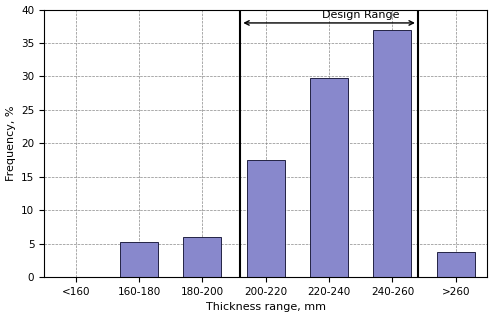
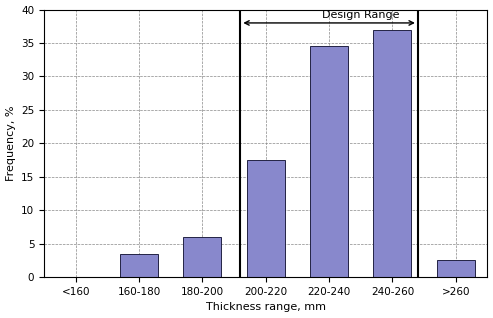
160-180: 5.2 -> 3.5
220-240: 29.8 -> 34.5
>260: 3.8 -> 2.5
